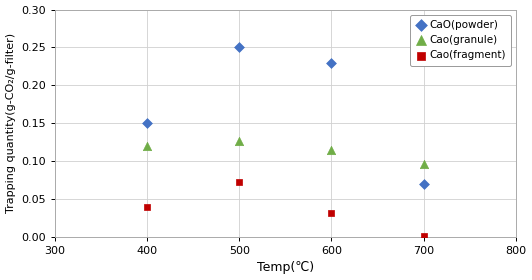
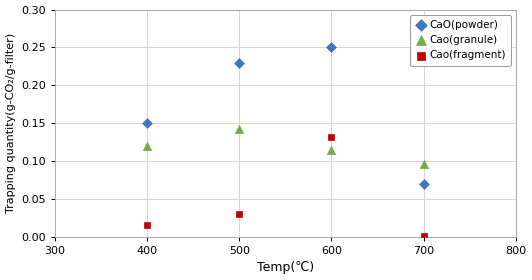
Cao(fragment)/400: 0.040 -> 0.016
CaO(powder)/500: 0.25 -> 0.23
Cao(granule)/500: 0.127 -> 0.142
Cao(fragment)/500: 0.072 -> 0.030
CaO(powder)/600: 0.23 -> 0.25
Cao(fragment)/600: 0.031 -> 0.132
